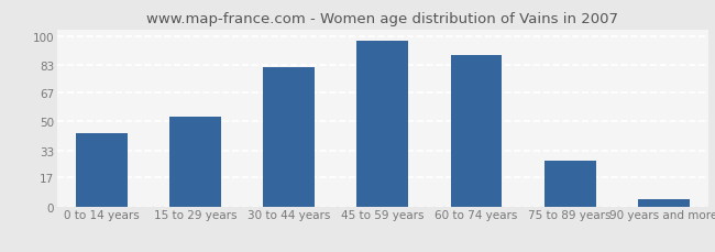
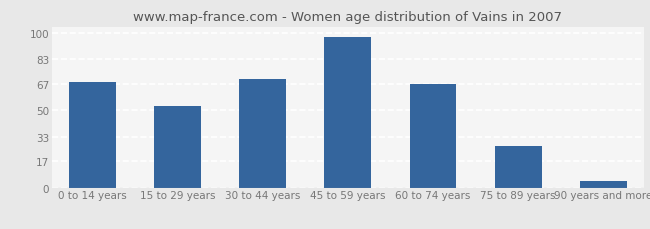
0 to 14 years: 43 -> 68
30 to 44 years: 82 -> 70
60 to 74 years: 89 -> 67
